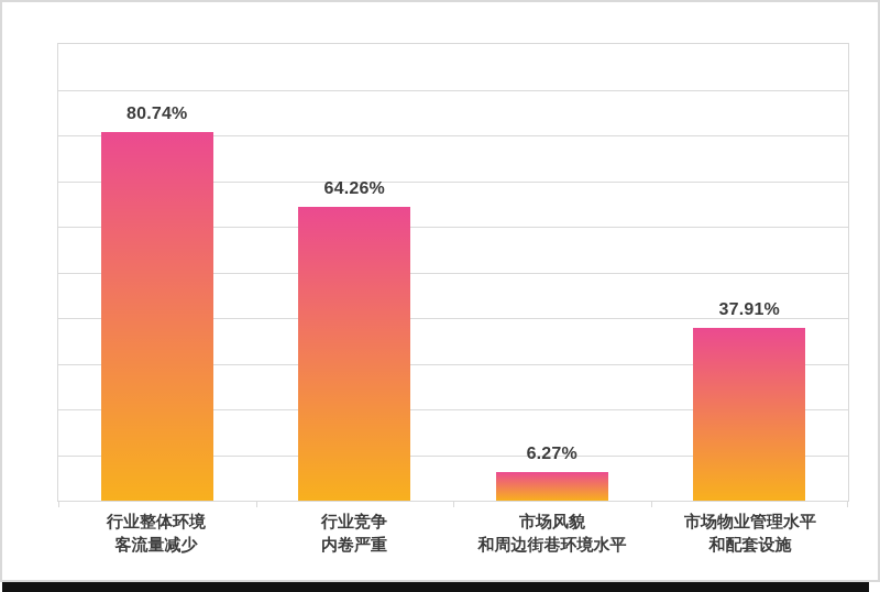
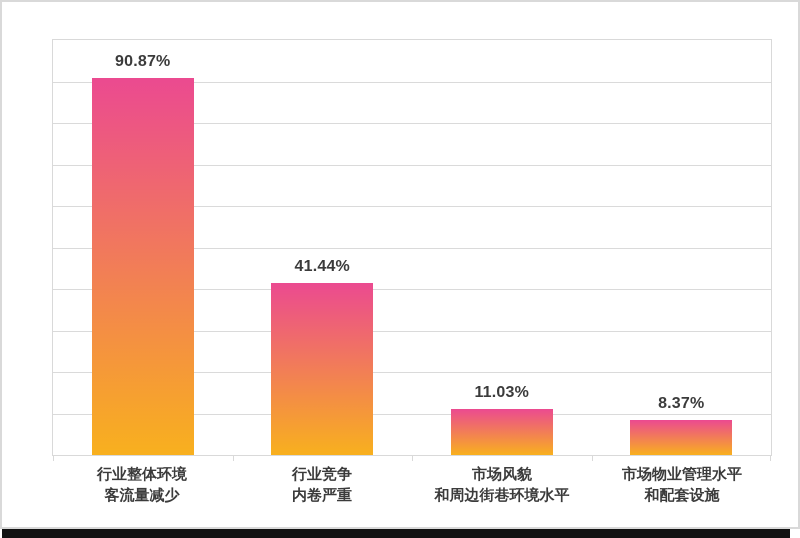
行业整体环境 客流量减少: 80.74% -> 90.87%
行业竞争 内卷严重: 64.26% -> 41.44%
市场风貌 和周边街巷环境水平: 6.27% -> 11.03%
市场物业管理水平 和配套设施: 37.91% -> 8.37%
